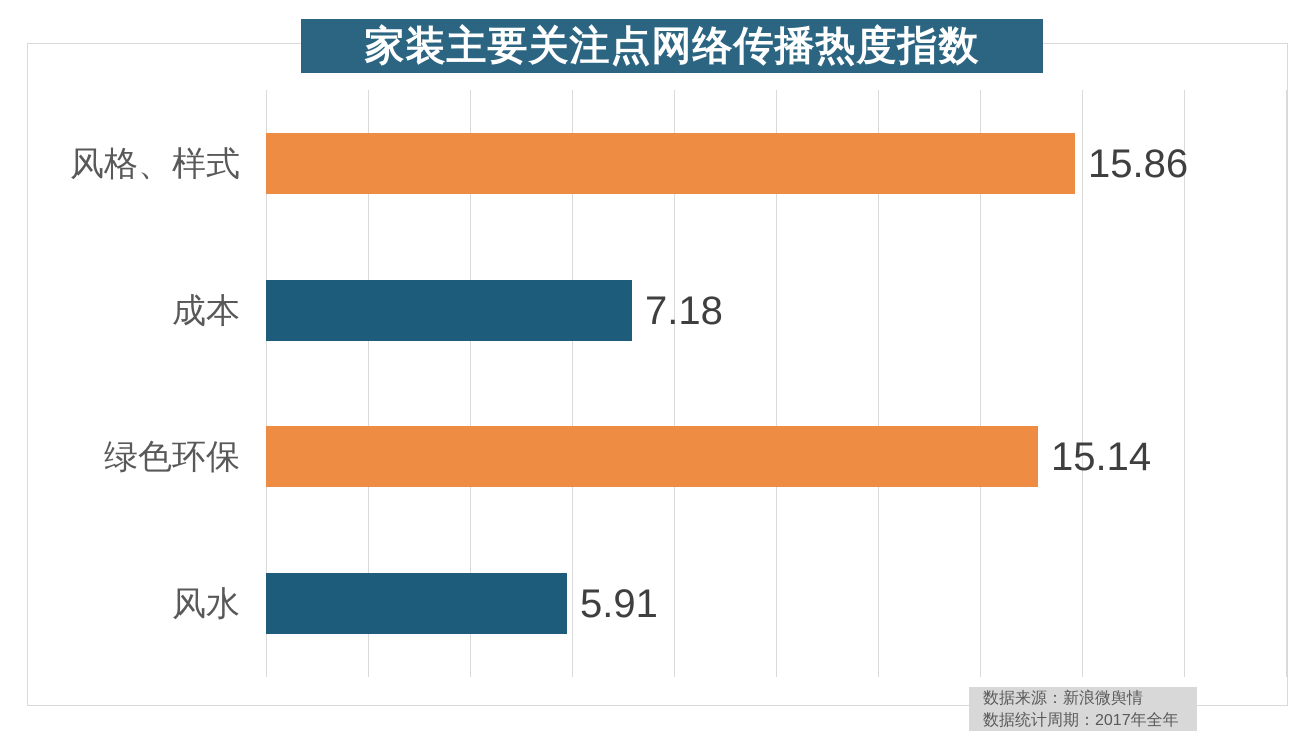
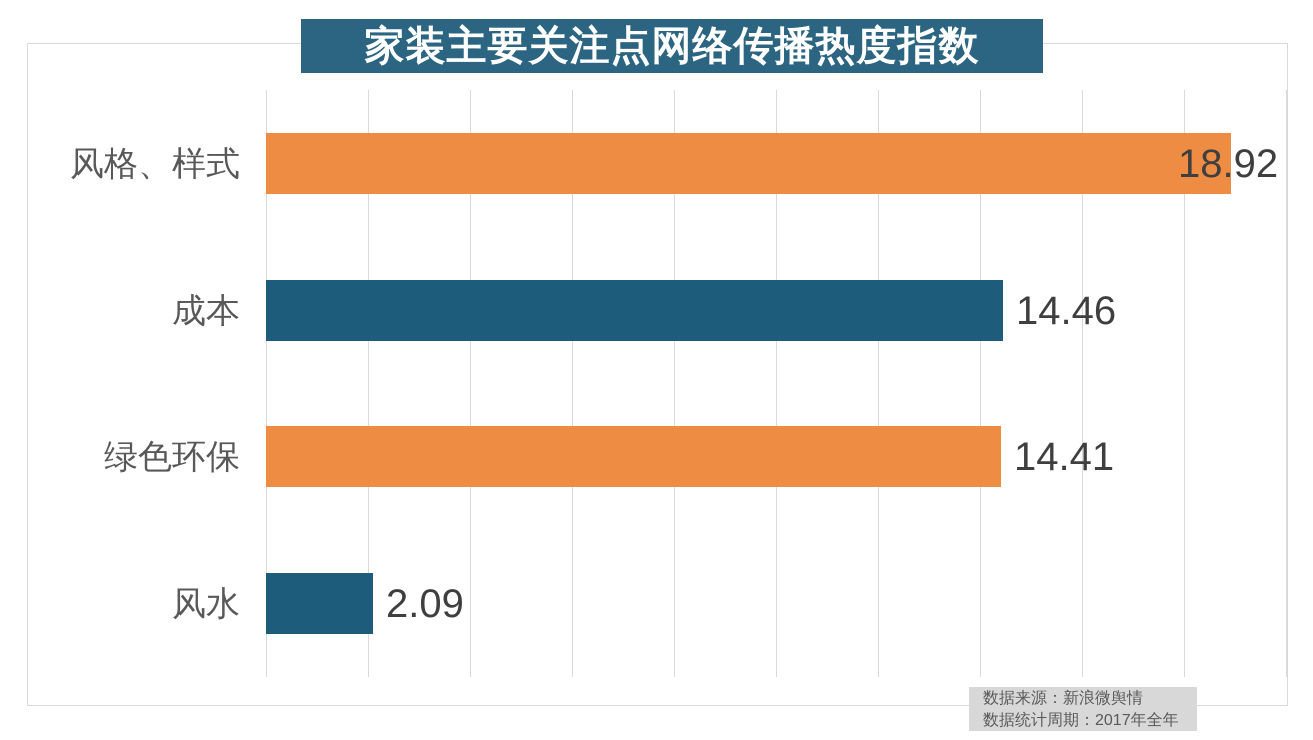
风格、样式: 15.86 -> 18.92
成本: 7.18 -> 14.46
绿色环保: 15.14 -> 14.41
风水: 5.91 -> 2.09
